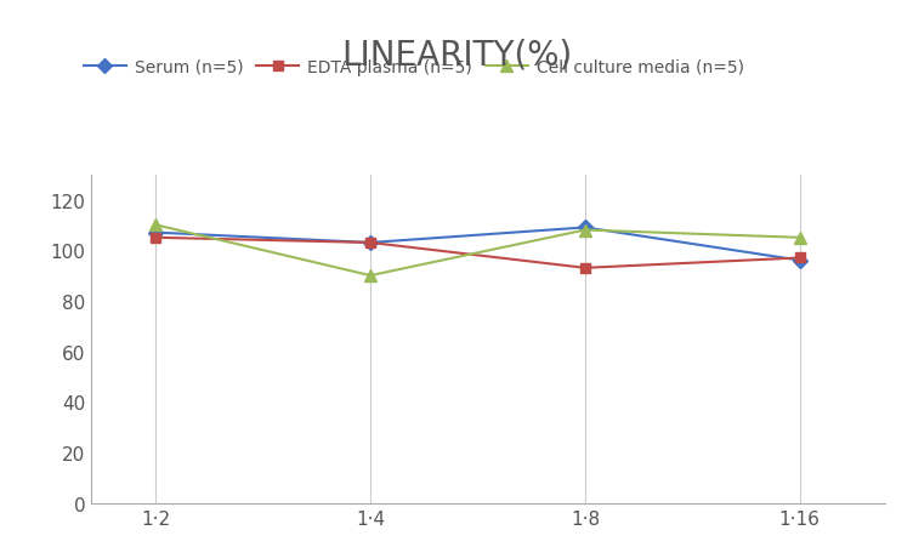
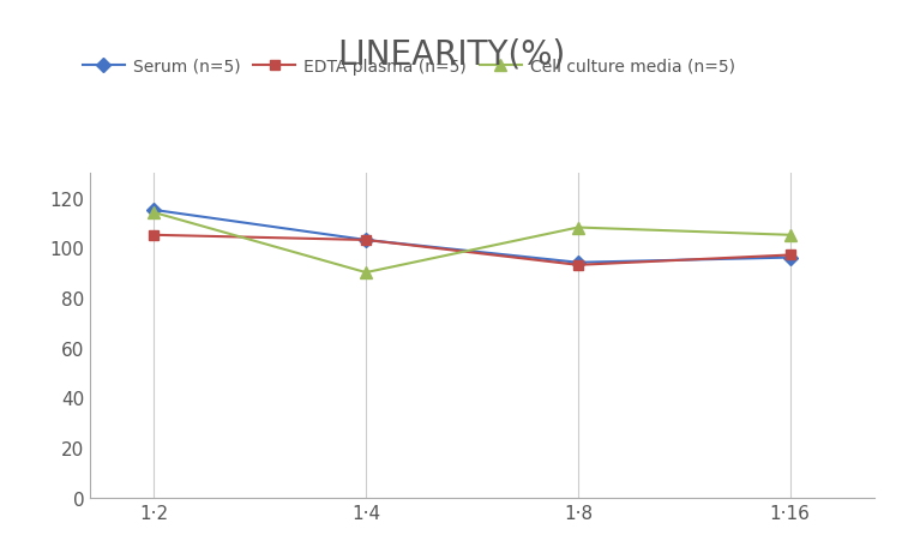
Serum (n=5)/1·2: 107 -> 115
Cell culture media (n=5)/1·2: 110 -> 114
Serum (n=5)/1·8: 109 -> 94
